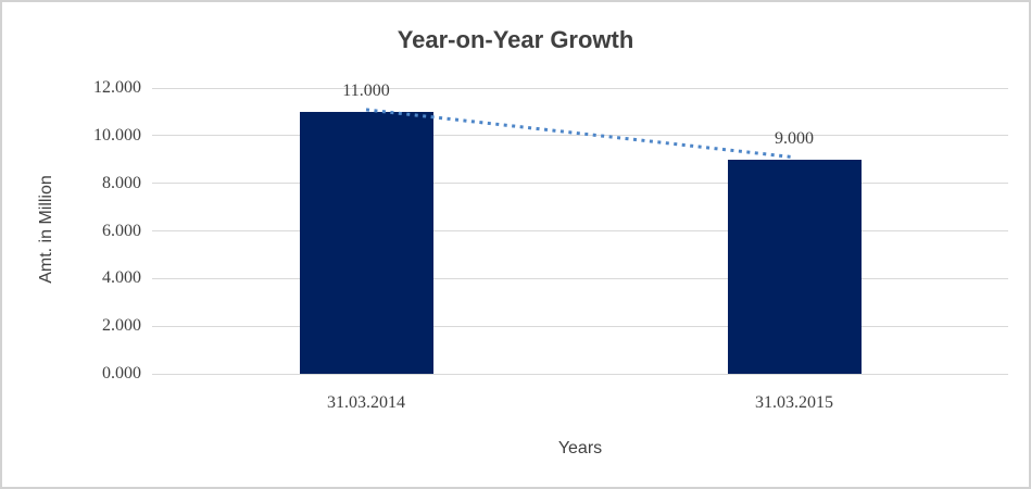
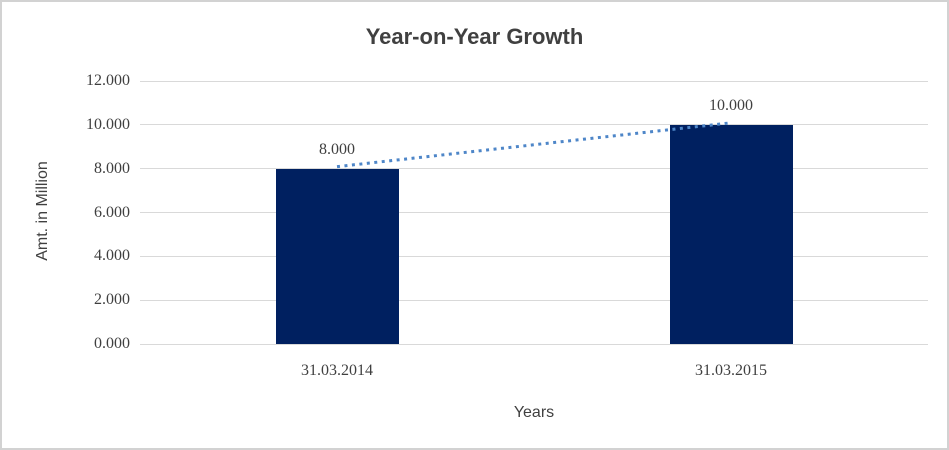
31.03.2014: 11.000 -> 8.000
31.03.2015: 9.000 -> 10.000
